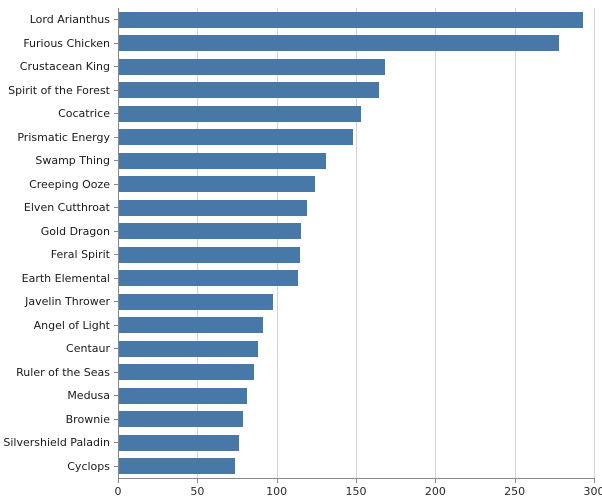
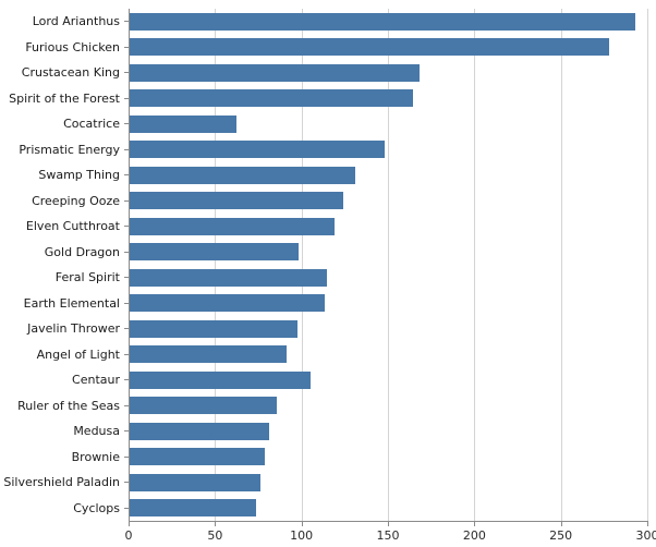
Cocatrice: 153 -> 62
Gold Dragon: 115 -> 98
Centaur: 88 -> 105
